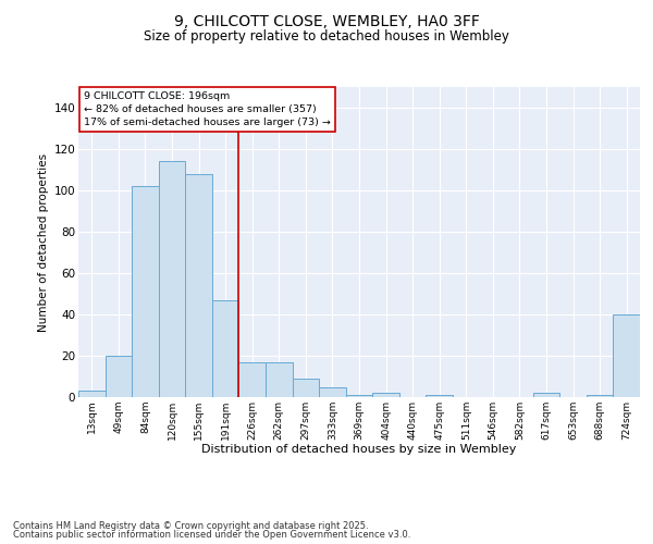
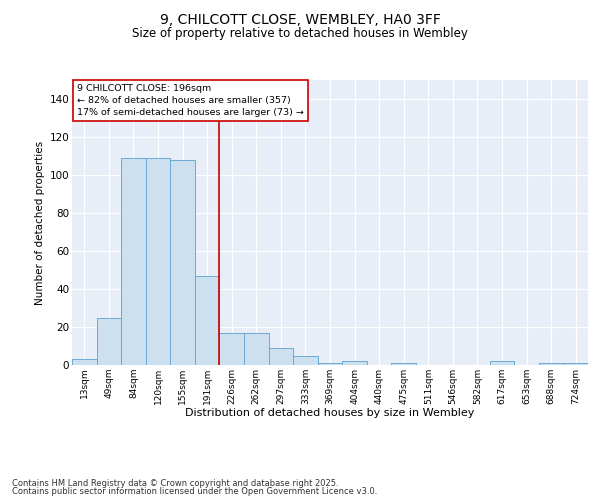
49sqm: 20 -> 25
84sqm: 102 -> 109
120sqm: 114 -> 109
724sqm: 40 -> 1
